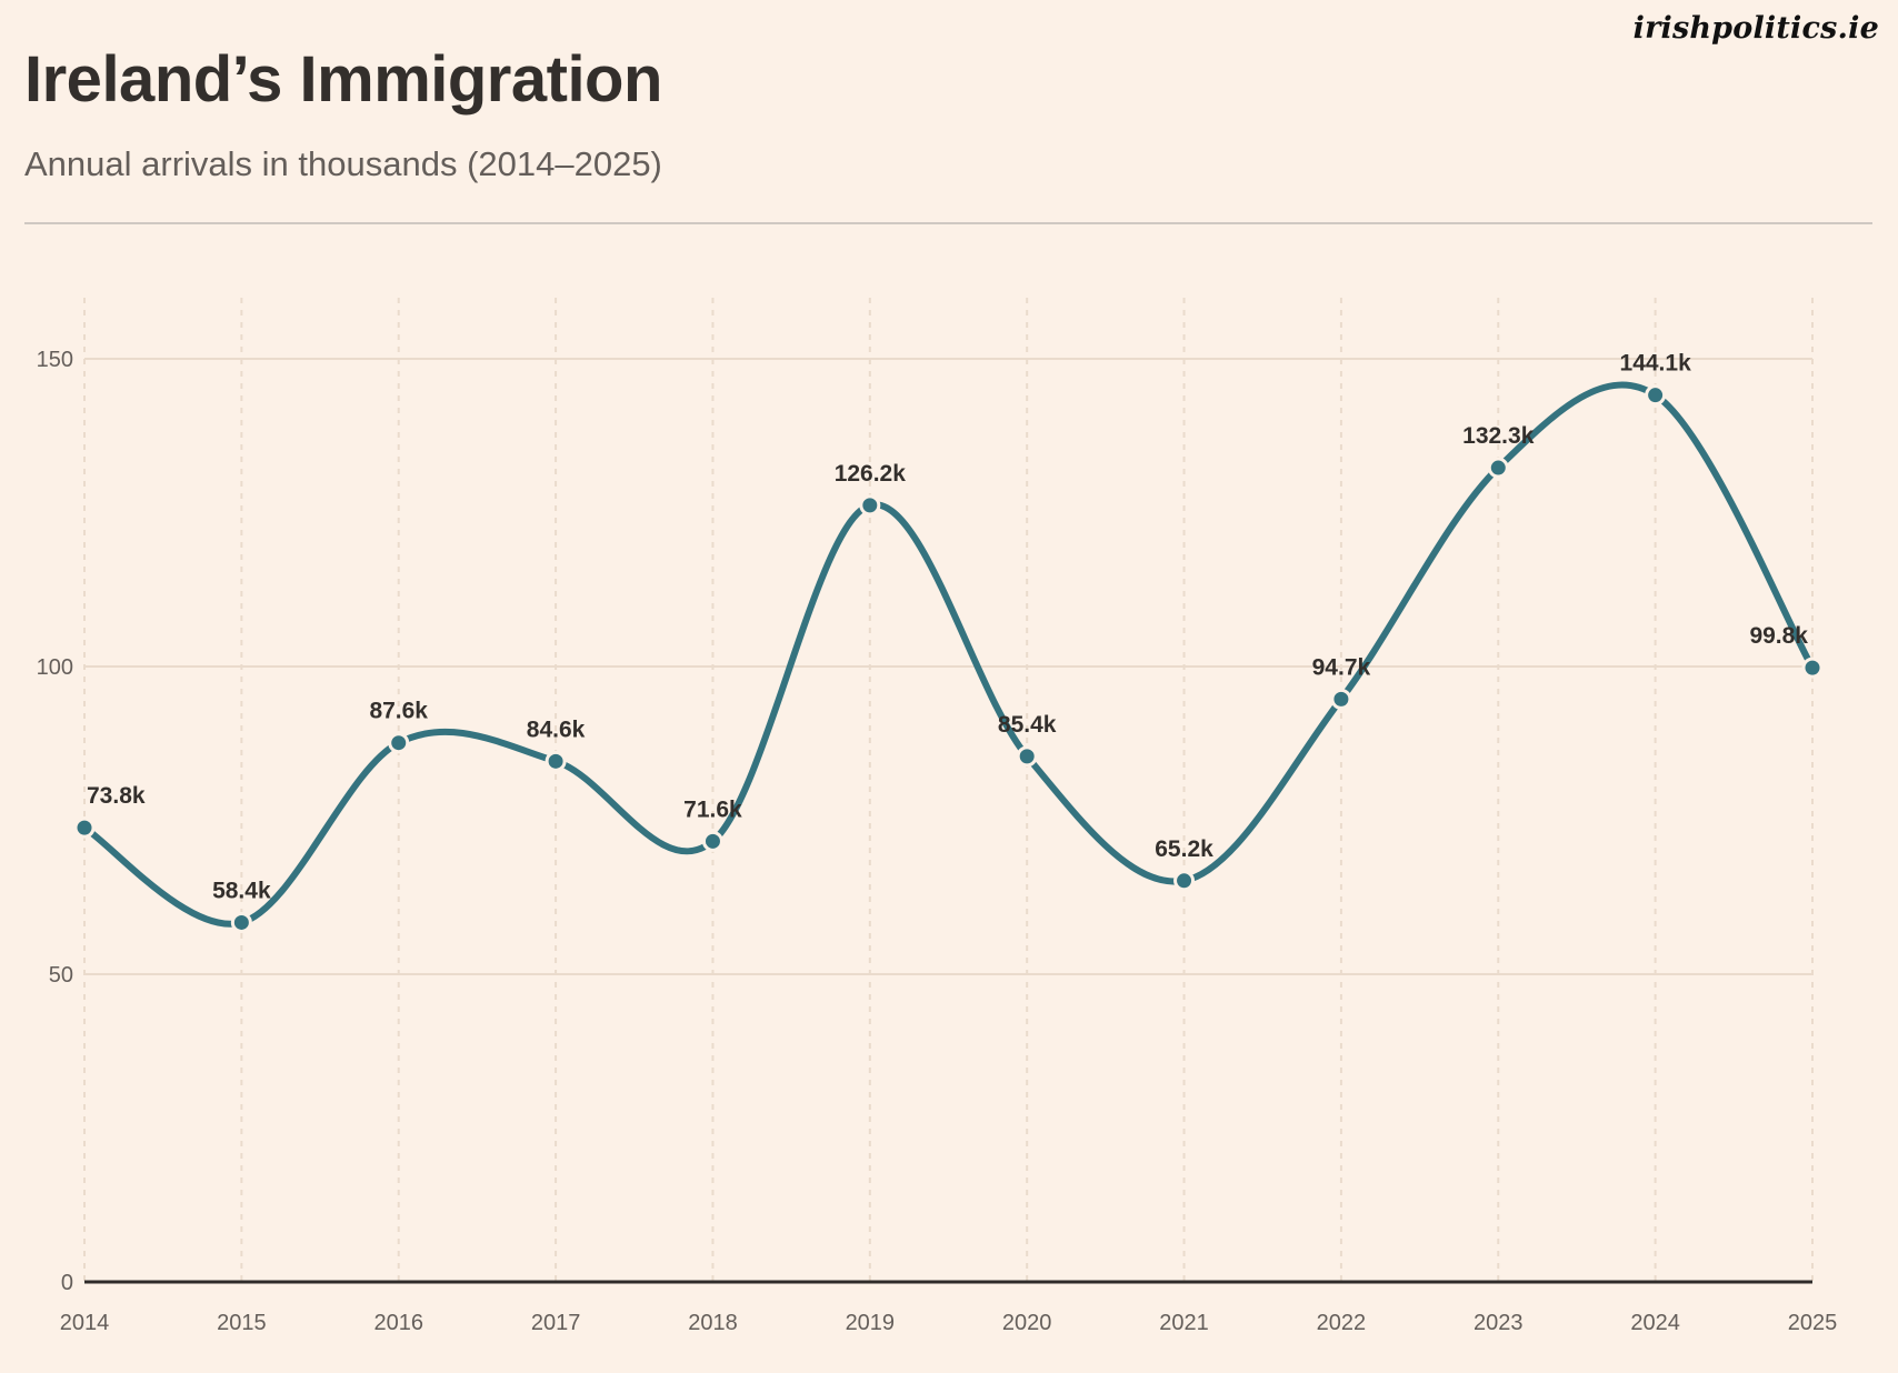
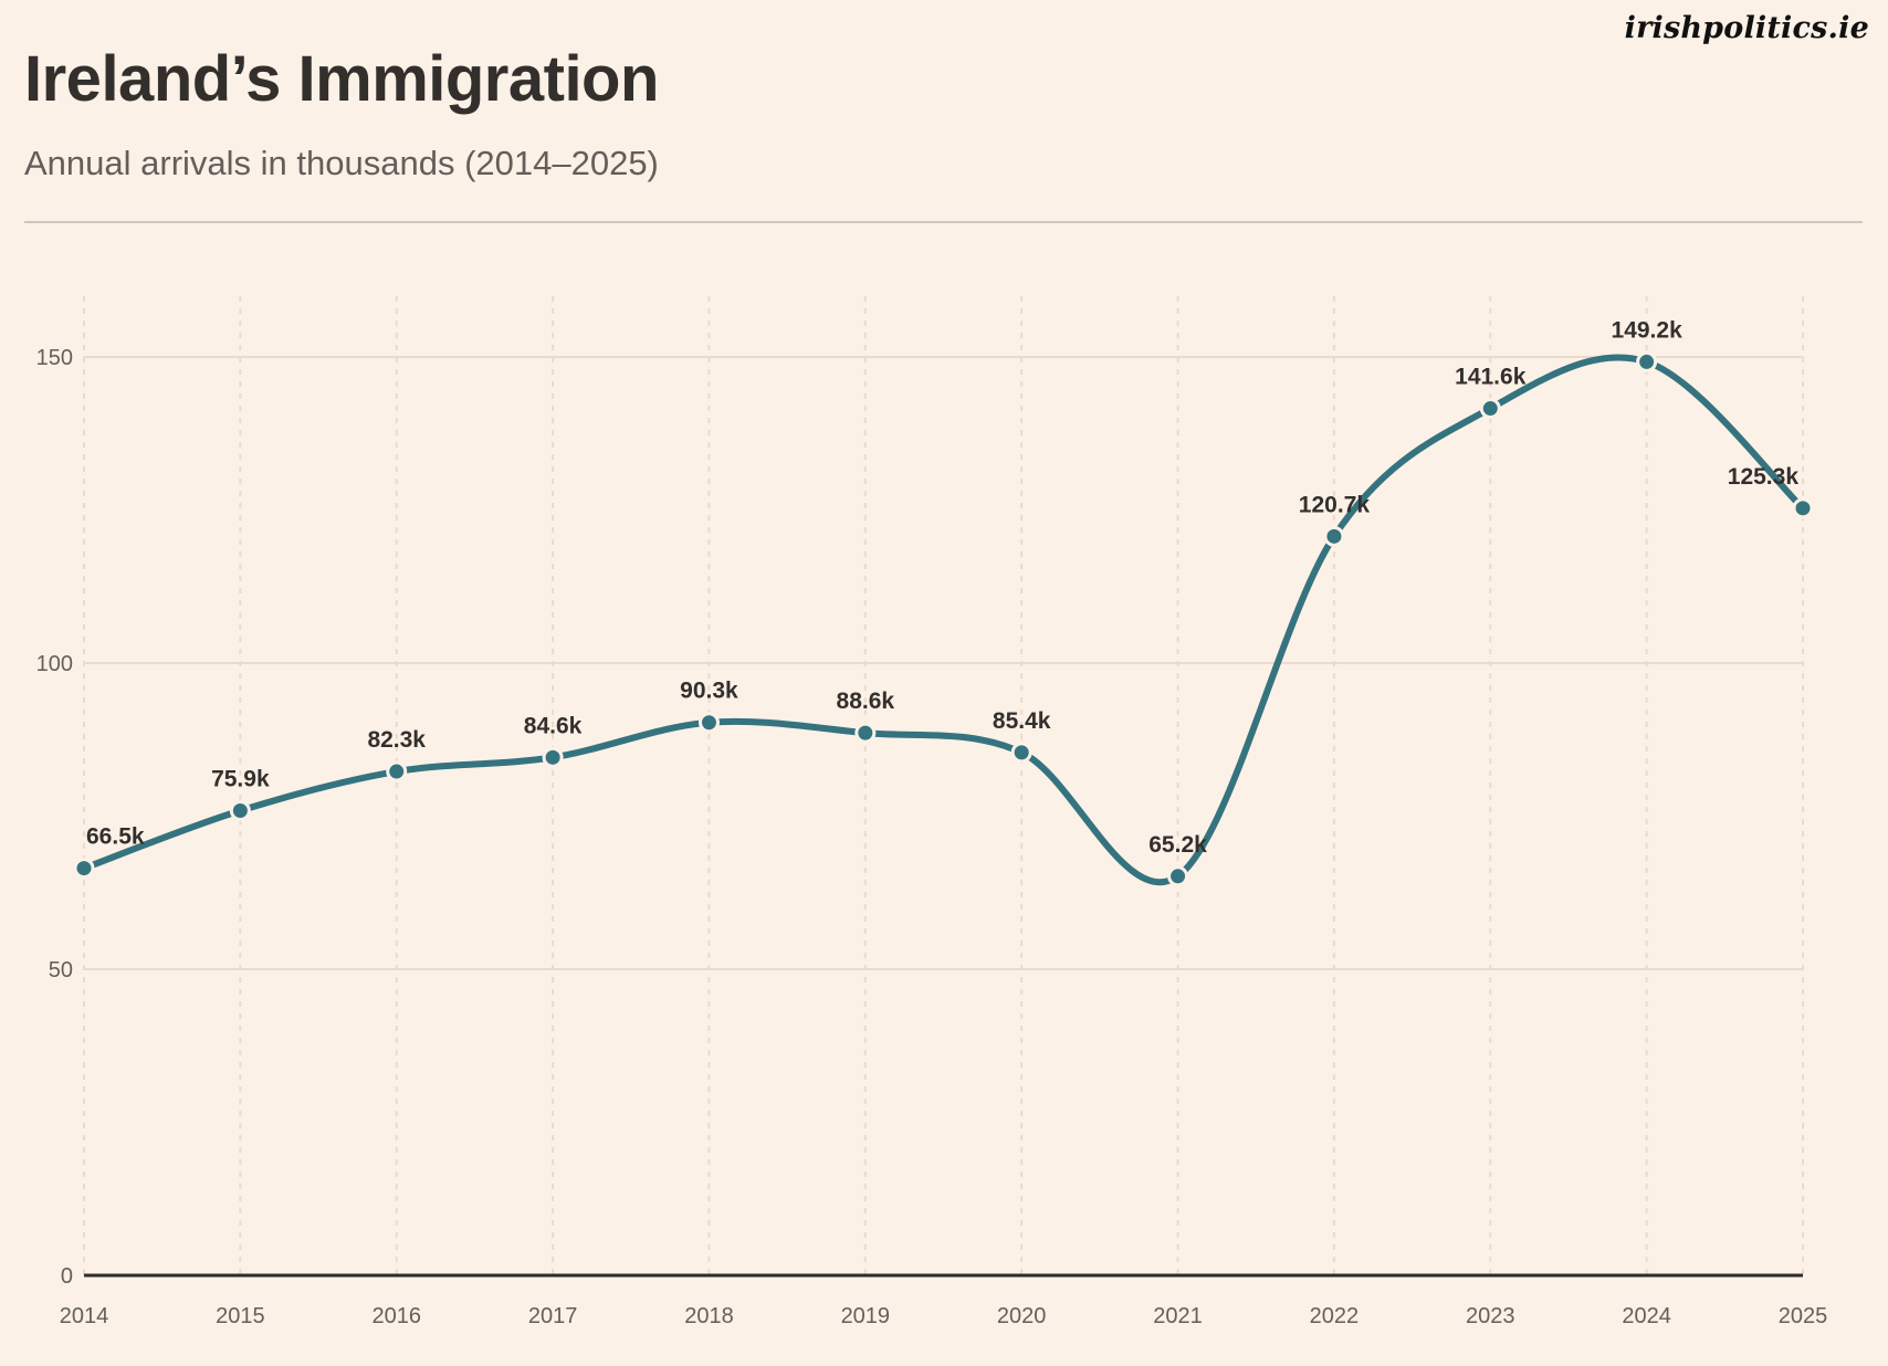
2014: 73.8k -> 66.5k
2015: 58.4k -> 75.9k
2016: 87.6k -> 82.3k
2018: 71.6k -> 90.3k
2019: 126.2k -> 88.6k
2022: 94.7k -> 120.7k
2023: 132.3k -> 141.6k
2024: 144.1k -> 149.2k
2025: 99.8k -> 125.3k
